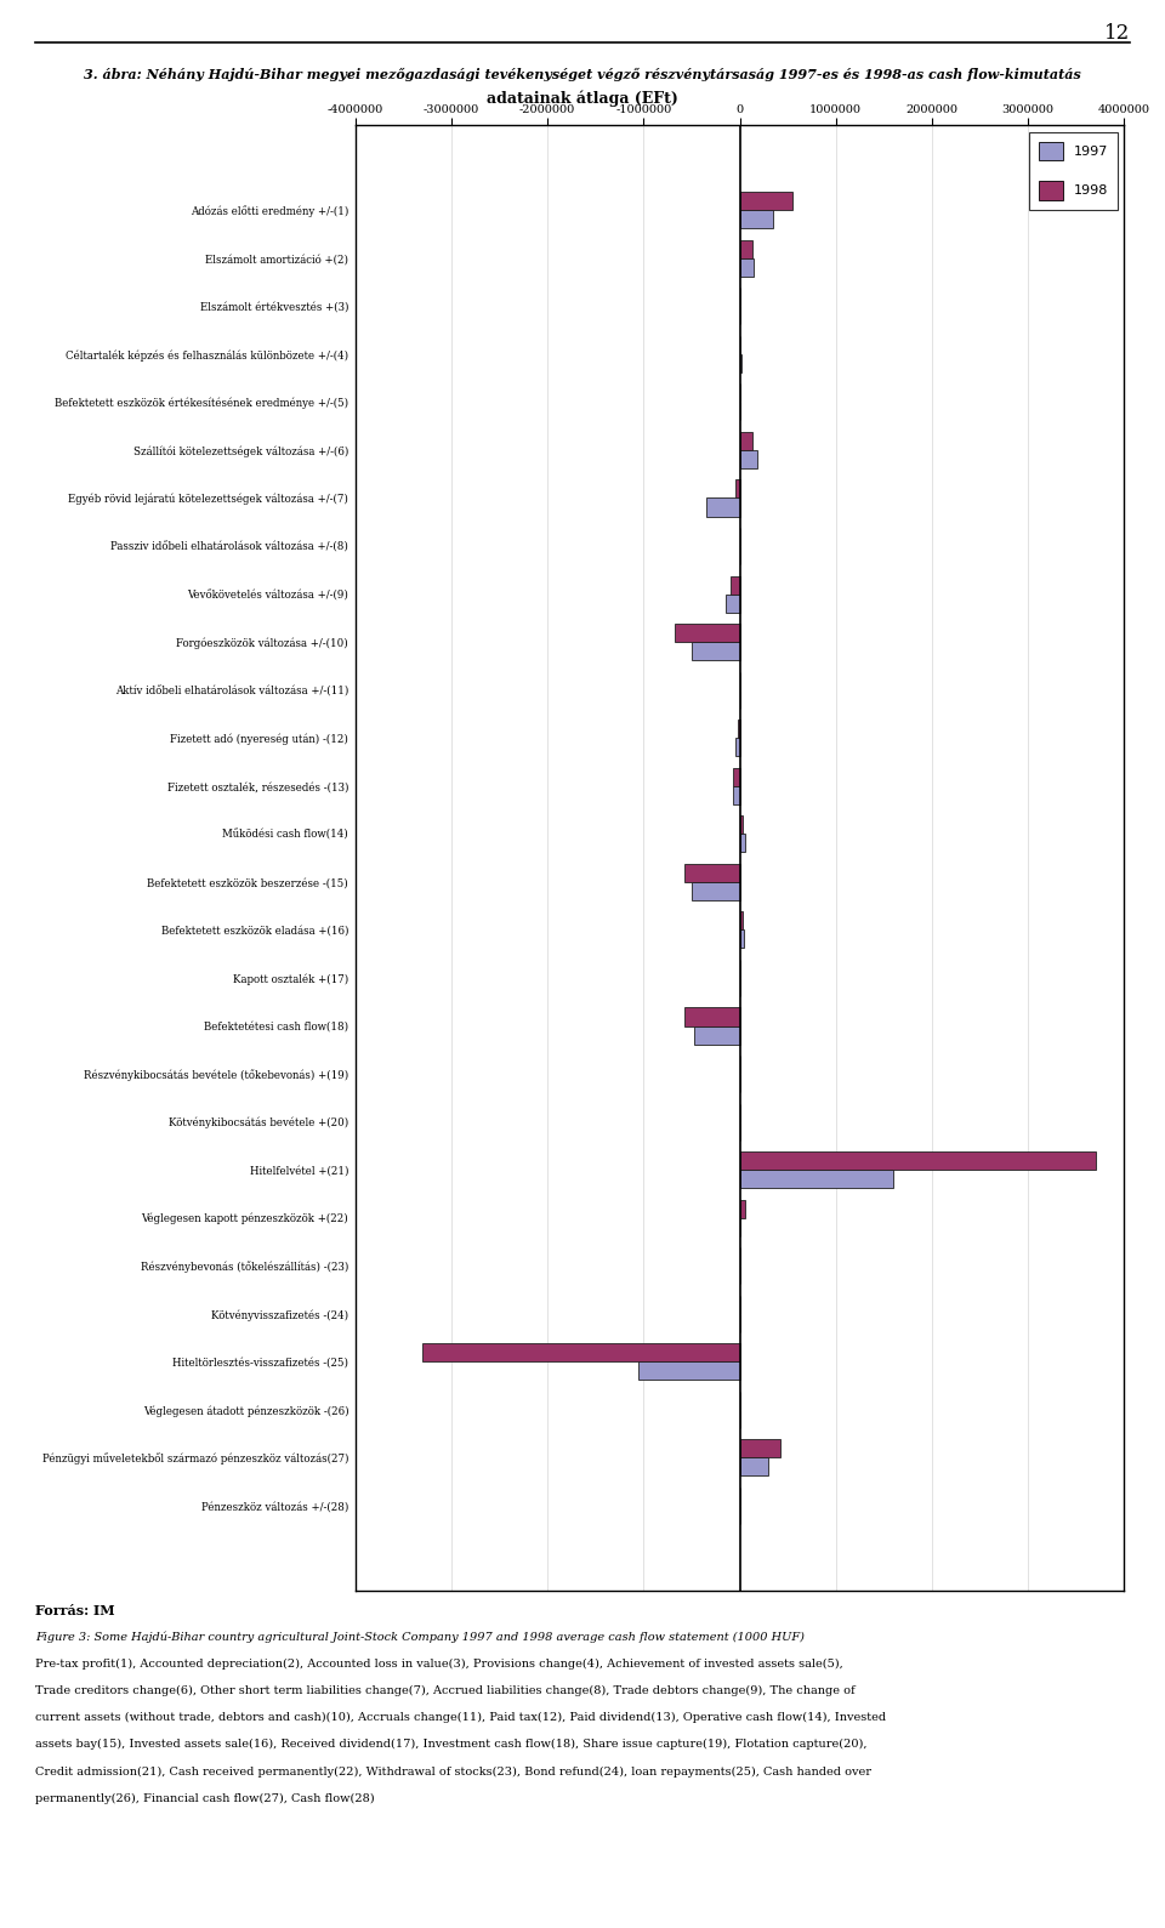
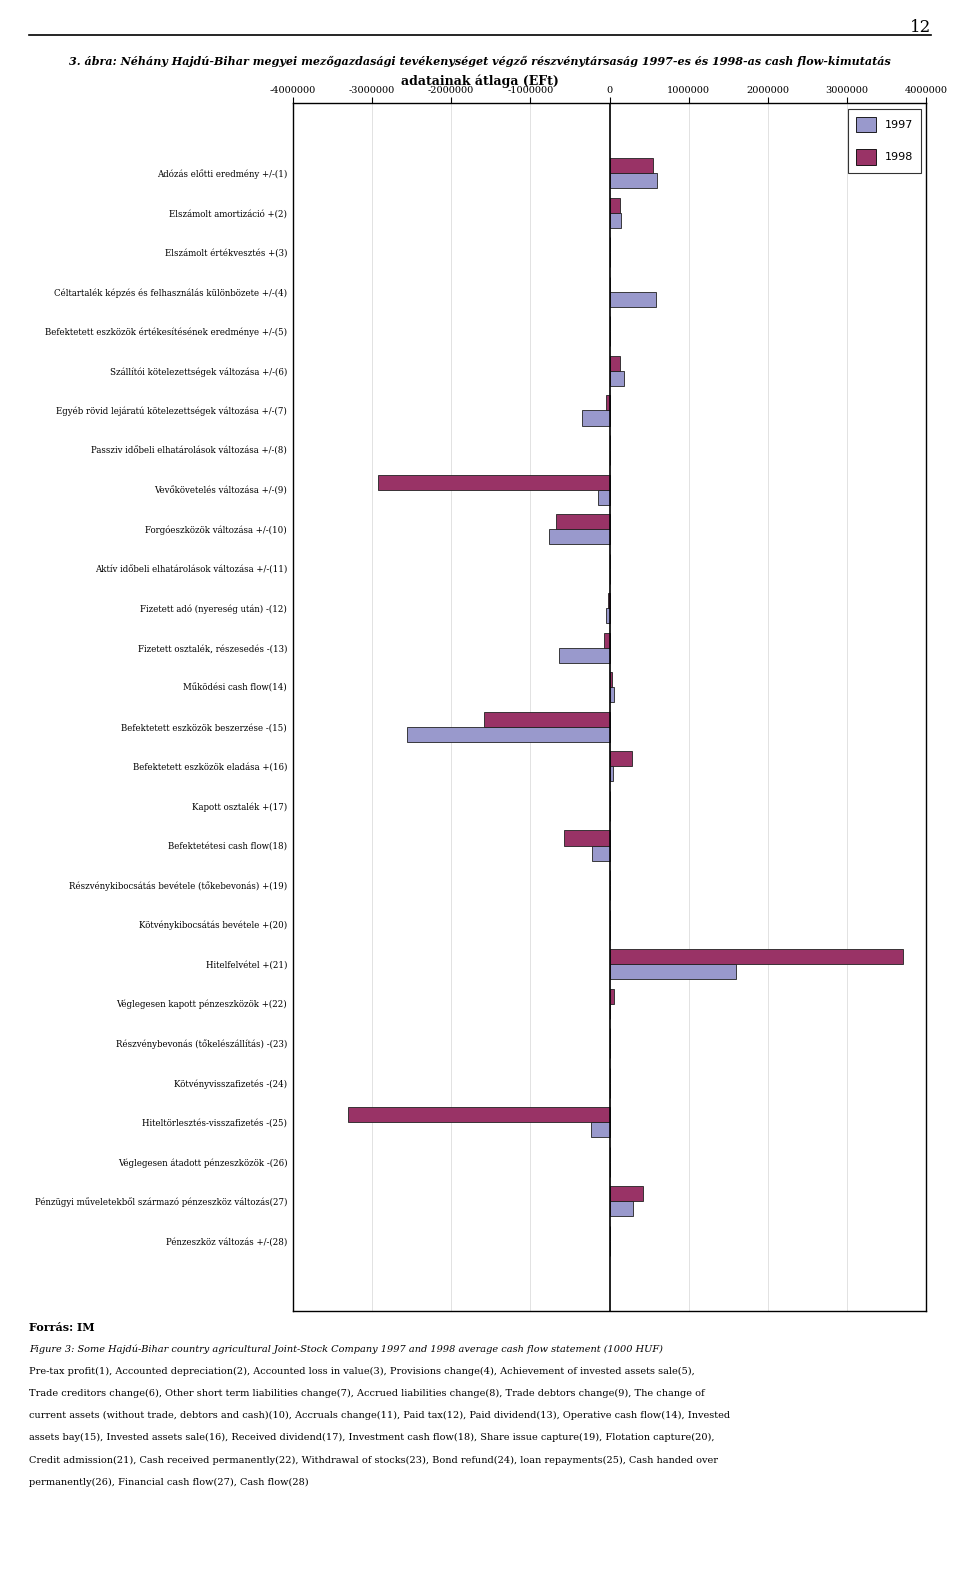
1997/Adózás előtti eredmény +/-(1): 350000 -> 600000
1997/Céltartalék képzés és felhasználás különbözete +/-(4): 20000 -> 580000
1998/Vevőkövetelés változása +/-(9): -90000 -> -2920000
1997/Forgóeszközök változása +/-(10): -500000 -> -760000
1997/Fizetett osztalék, részesedés -(13): -70000 -> -640000
1998/Befektetett eszközök beszerzése -(15): -580000 -> -1580000
1997/Befektetett eszközök beszerzése -(15): -500000 -> -2560000
1998/Befektetett eszközök eladása +(16): 30000 -> 280000
1997/Befektetétesi cash flow(18): -470000 -> -220000
1997/Hiteltörlesztés-visszafizetés -(25): -1050000 -> -240000
